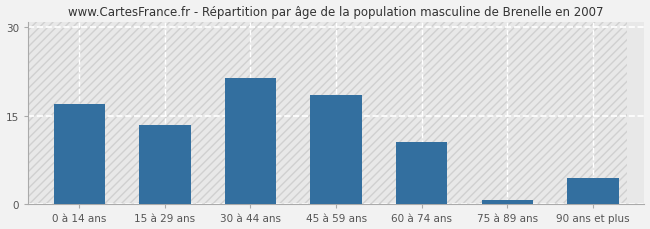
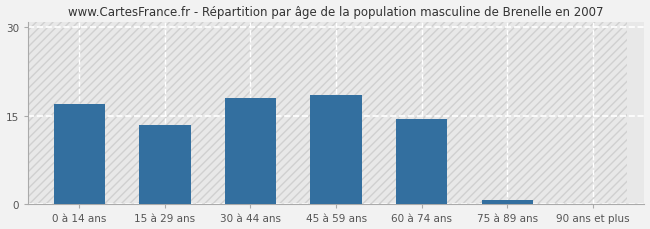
30 à 44 ans: 21.4 -> 18.0
60 à 74 ans: 10.6 -> 14.5
90 ans et plus: 4.4 -> 0.1
